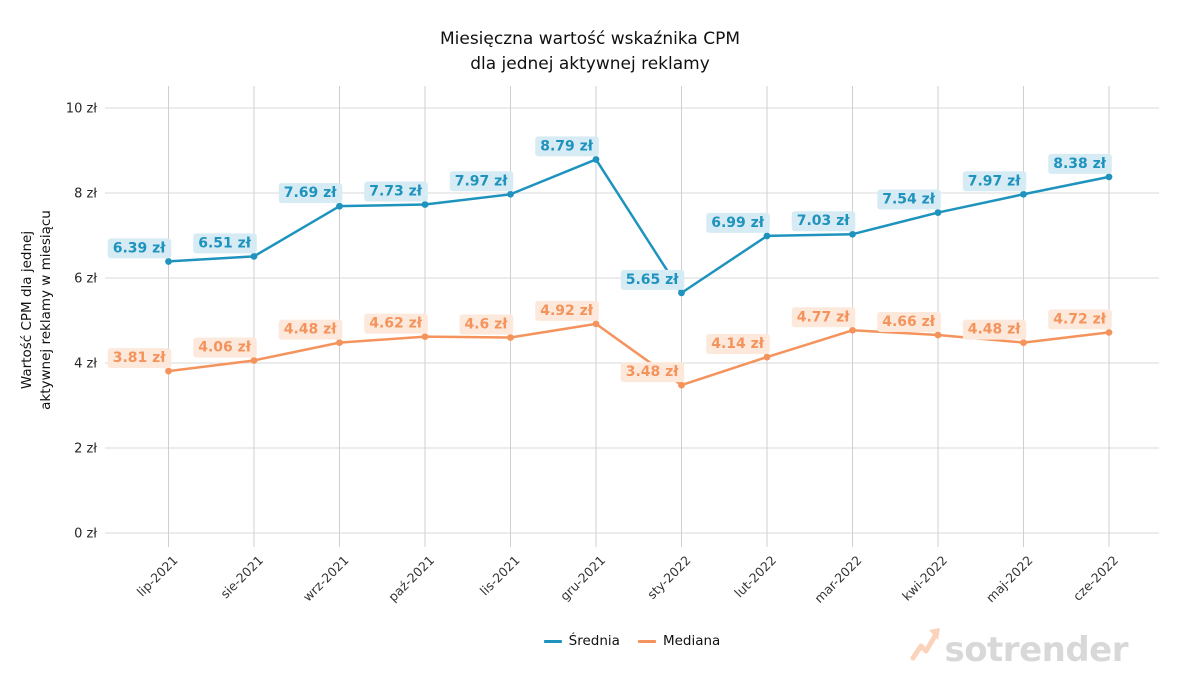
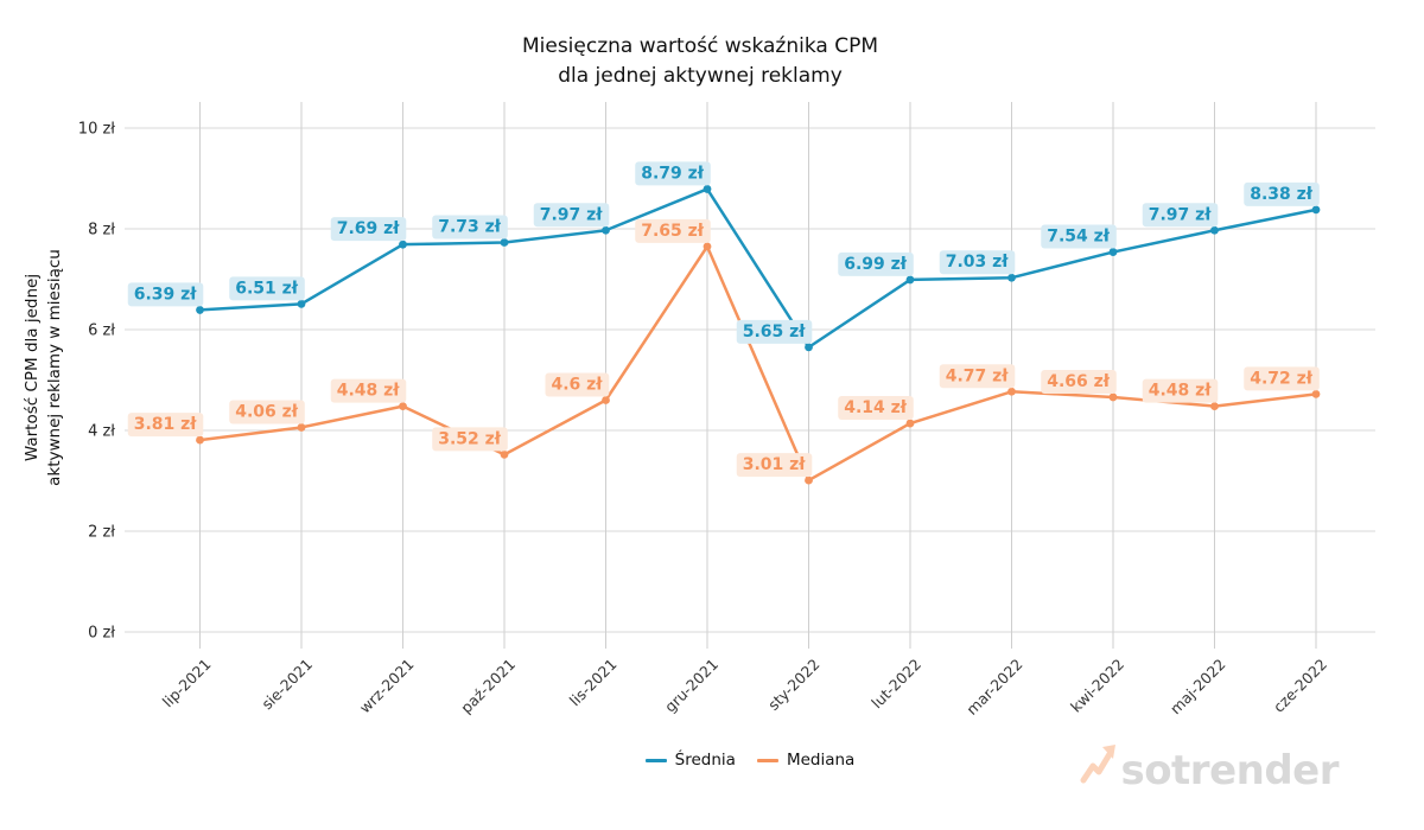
Mediana/paź-2021: 4.62 -> 3.52
Mediana/gru-2021: 4.92 -> 7.65
Mediana/sty-2022: 3.48 -> 3.01
